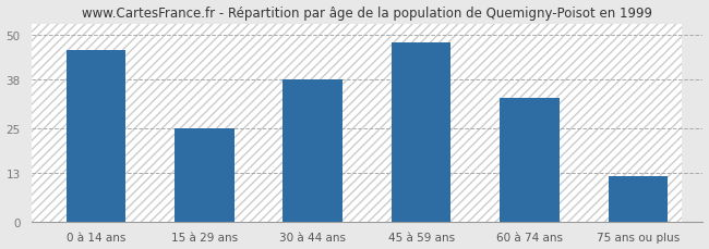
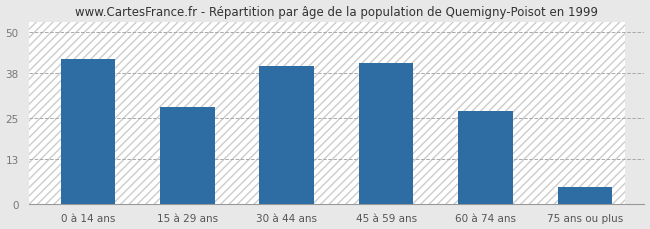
0 à 14 ans: 46 -> 42
15 à 29 ans: 25 -> 28
30 à 44 ans: 38 -> 40
45 à 59 ans: 48 -> 41
60 à 74 ans: 33 -> 27
75 ans ou plus: 12 -> 5
